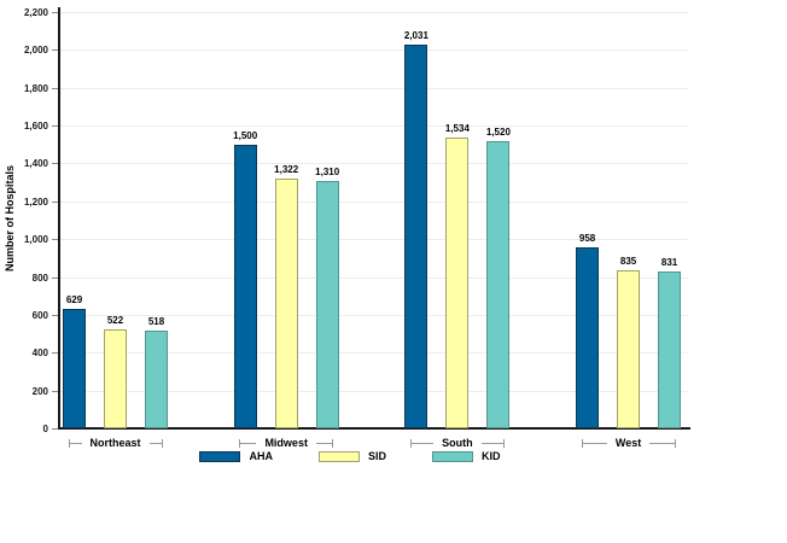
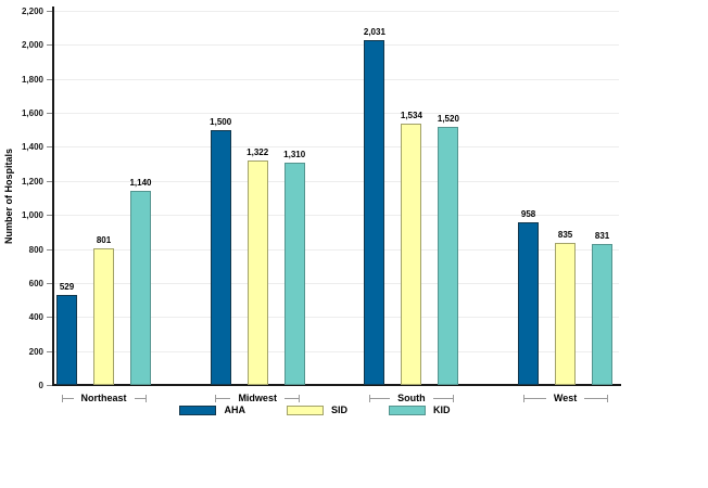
AHA/Northeast: 629 -> 529
SID/Northeast: 522 -> 801
KID/Northeast: 518 -> 1,140
